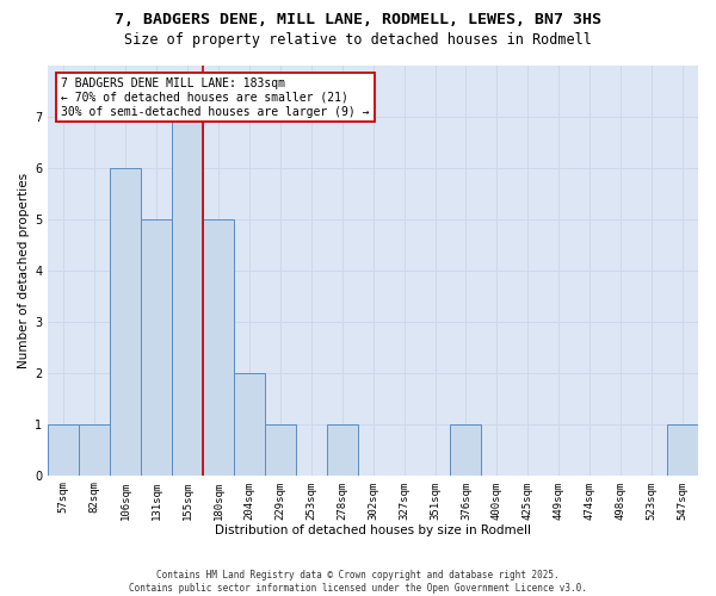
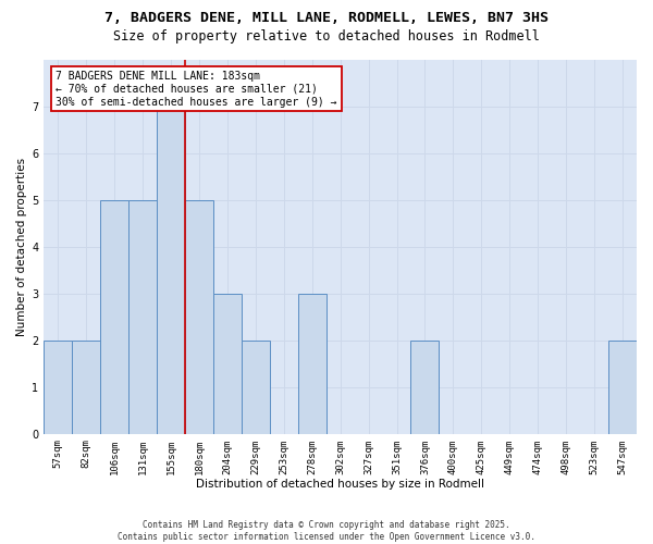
57sqm: 1 -> 2
82sqm: 1 -> 2
106sqm: 6 -> 5
204sqm: 2 -> 3
229sqm: 1 -> 2
278sqm: 1 -> 3
376sqm: 1 -> 2
547sqm: 1 -> 2
